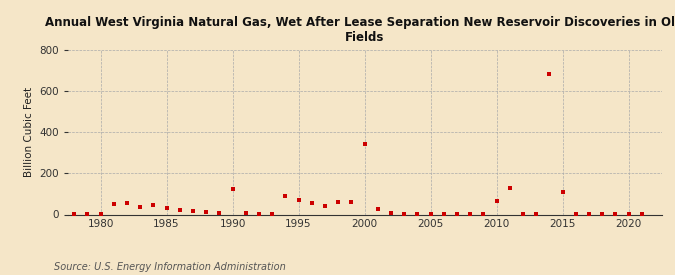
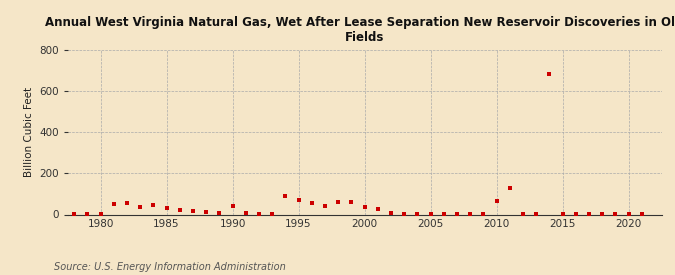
1990: 125 -> 40
2000: 340 -> 35
2015: 110 -> 3
